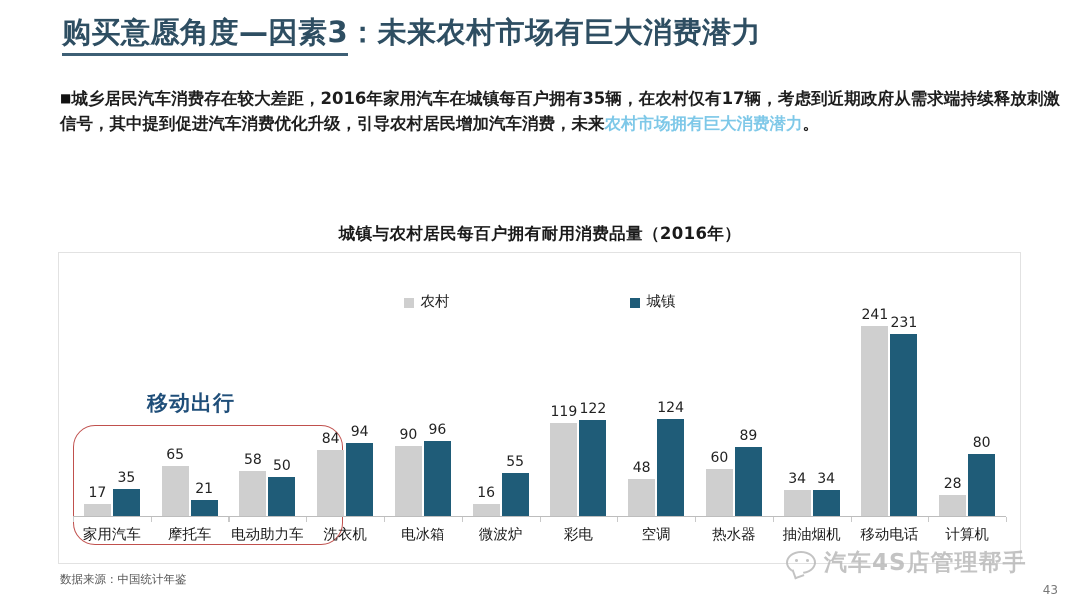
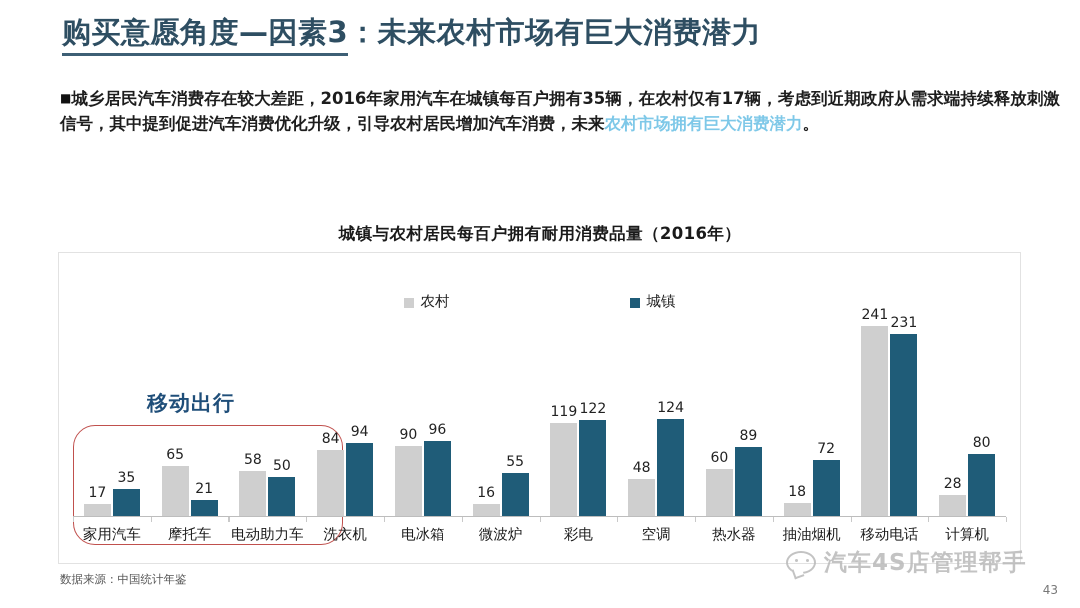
农村/抽油烟机: 34 -> 18
城镇/抽油烟机: 34 -> 72
